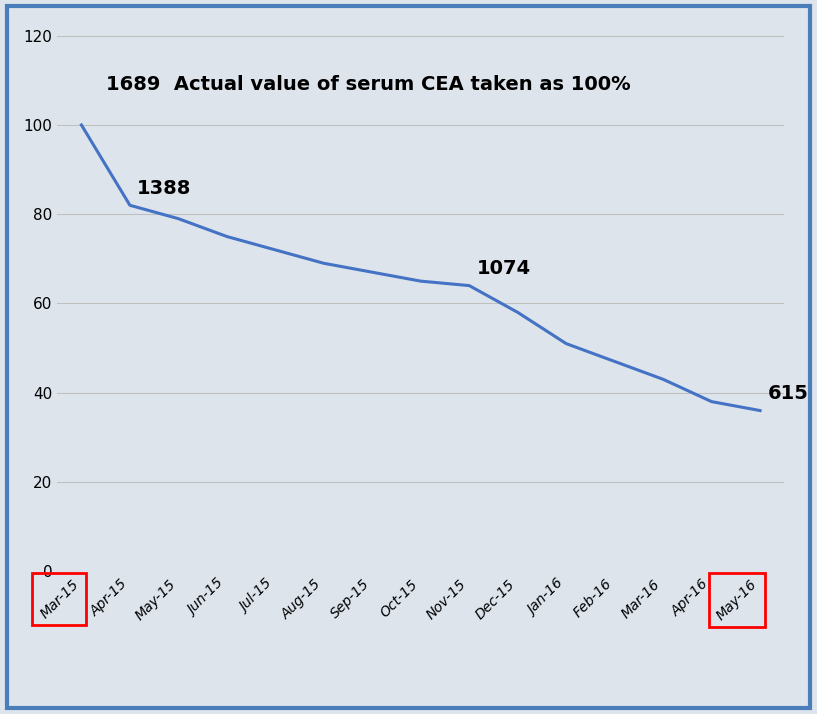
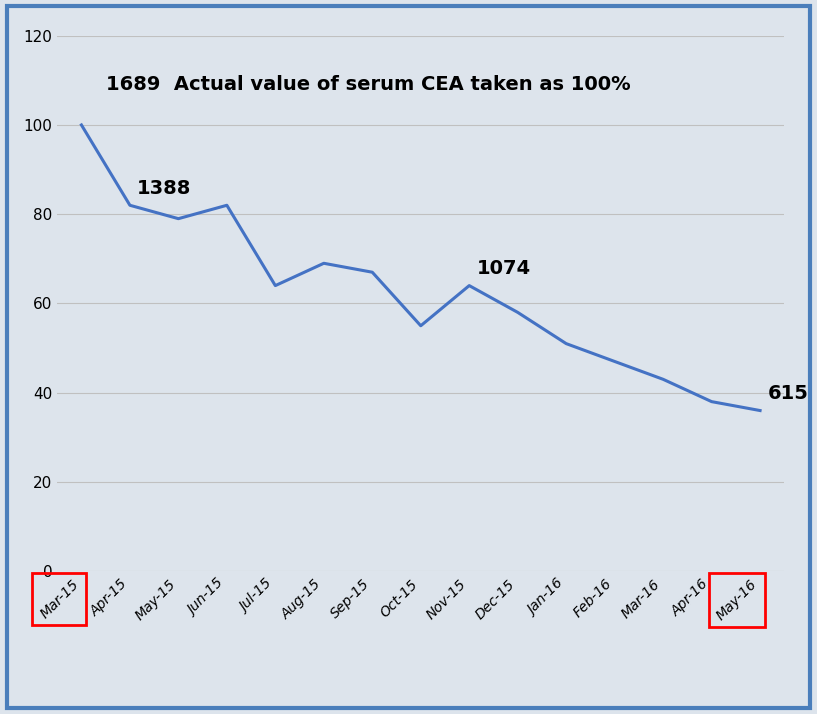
Jun-15: 75 -> 82
Jul-15: 72 -> 64
Oct-15: 65 -> 55
